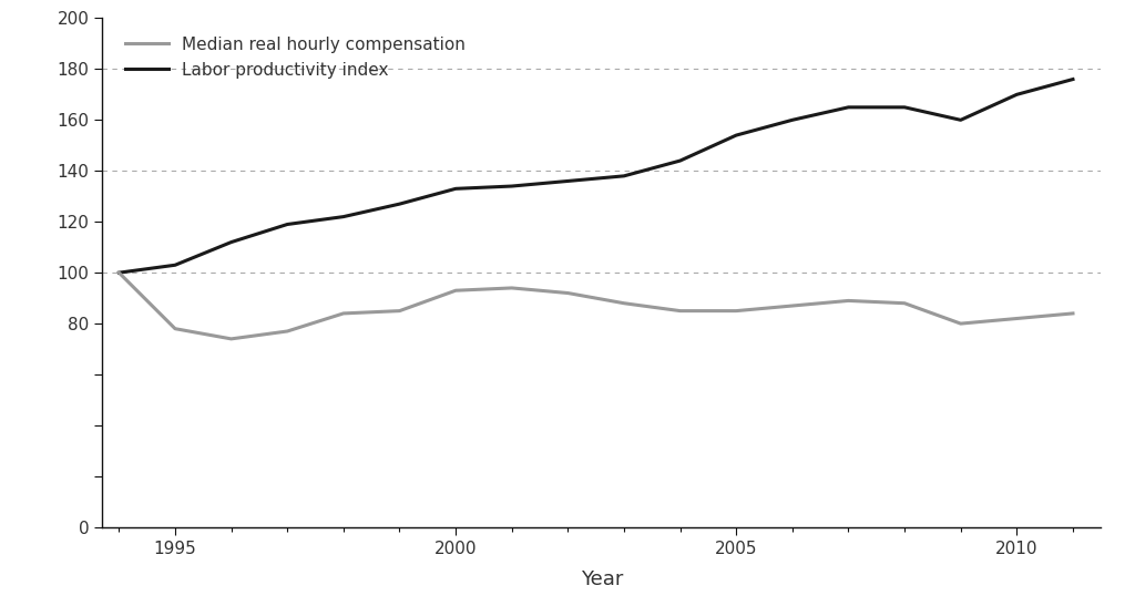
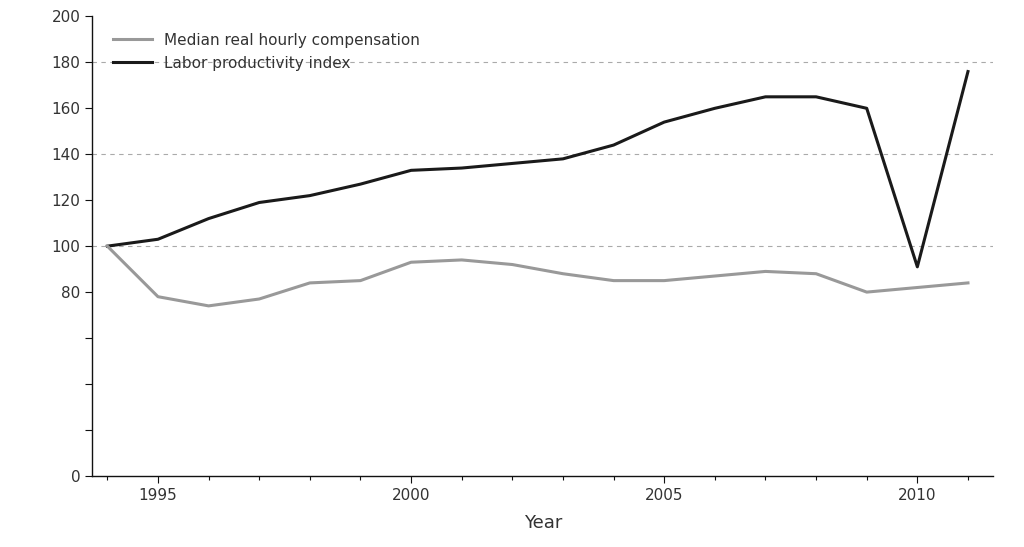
Labor productivity index/2010: 170 -> 91
